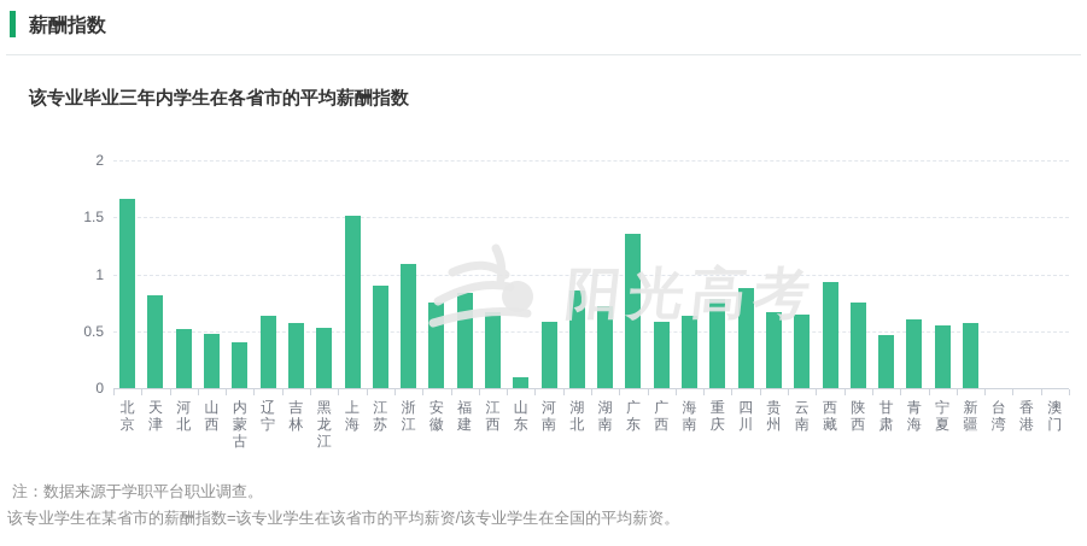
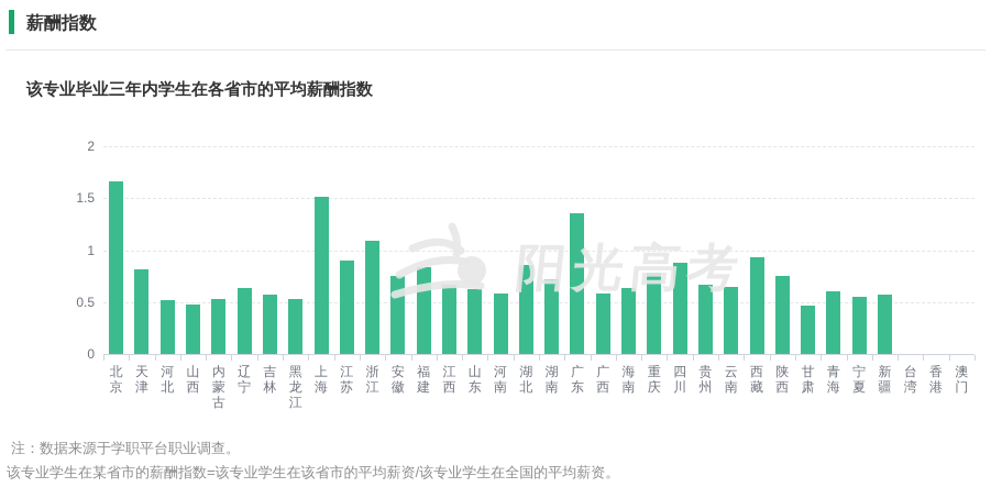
内蒙古: 0.4 -> 0.5
山东: 0.1 -> 0.6
